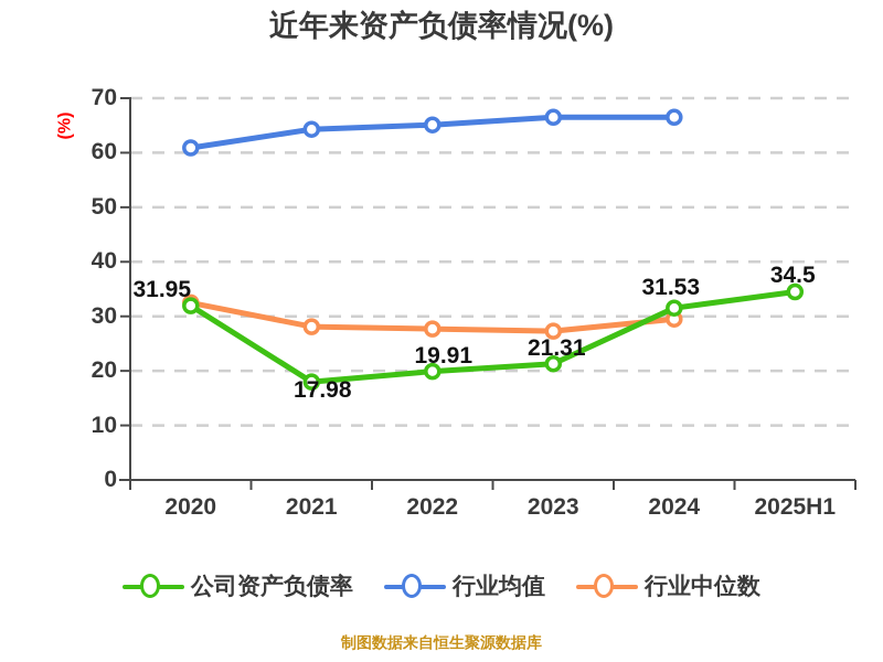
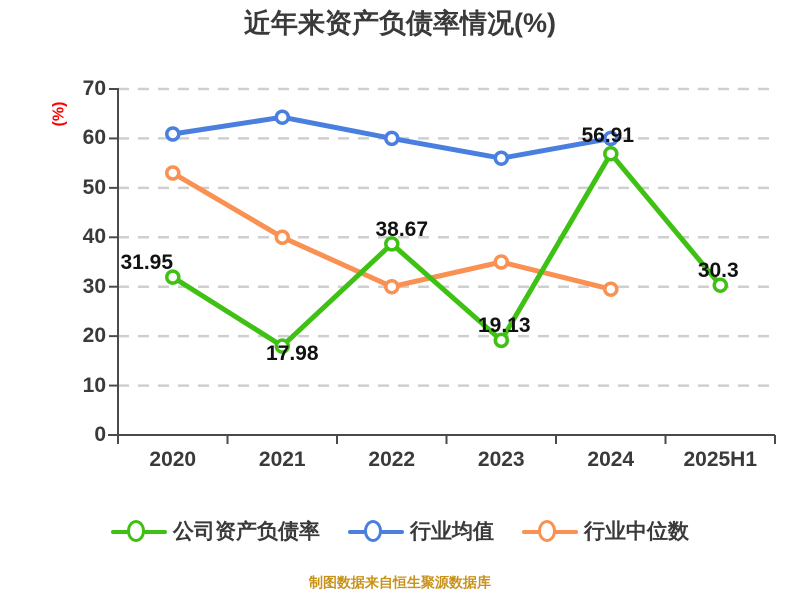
行业中位数/2020: 32 -> 53
行业中位数/2021: 28 -> 40
公司资产负债率/2022: 19.91 -> 38.67
行业均值/2022: 65 -> 60
行业中位数/2022: 28 -> 30
公司资产负债率/2023: 21.31 -> 19.13
行业均值/2023: 66 -> 56
行业中位数/2023: 27 -> 35
公司资产负债率/2024: 31.53 -> 56.91
行业均值/2024: 66 -> 60
公司资产负债率/2025H1: 34.5 -> 30.3
